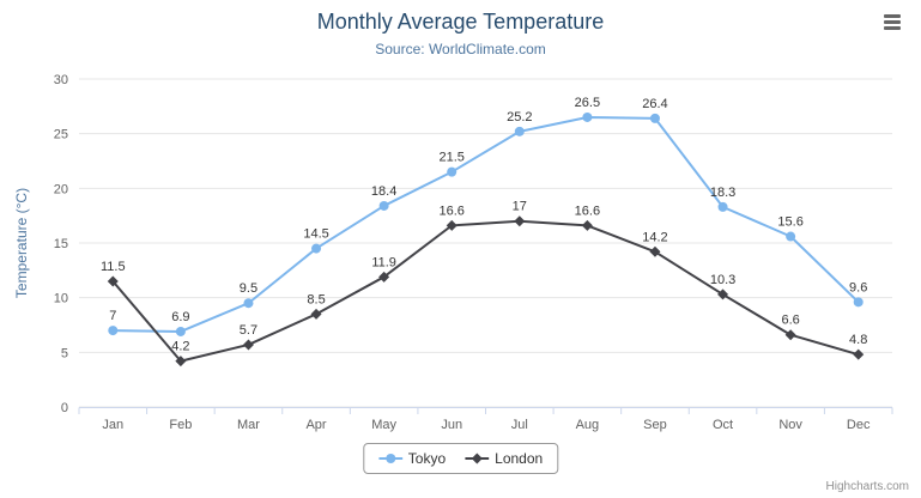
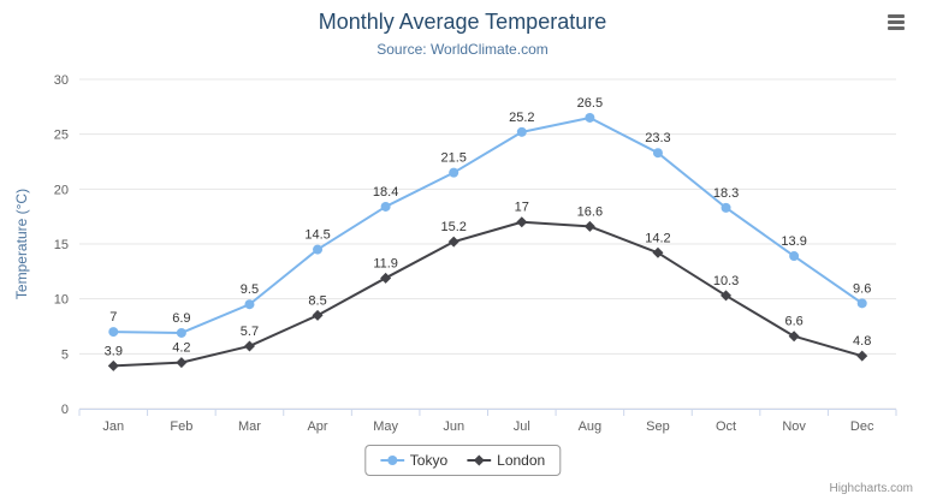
London/Jan: 11.5 -> 3.9
London/Jun: 16.6 -> 15.2
Tokyo/Sep: 26.4 -> 23.3
Tokyo/Nov: 15.6 -> 13.9
